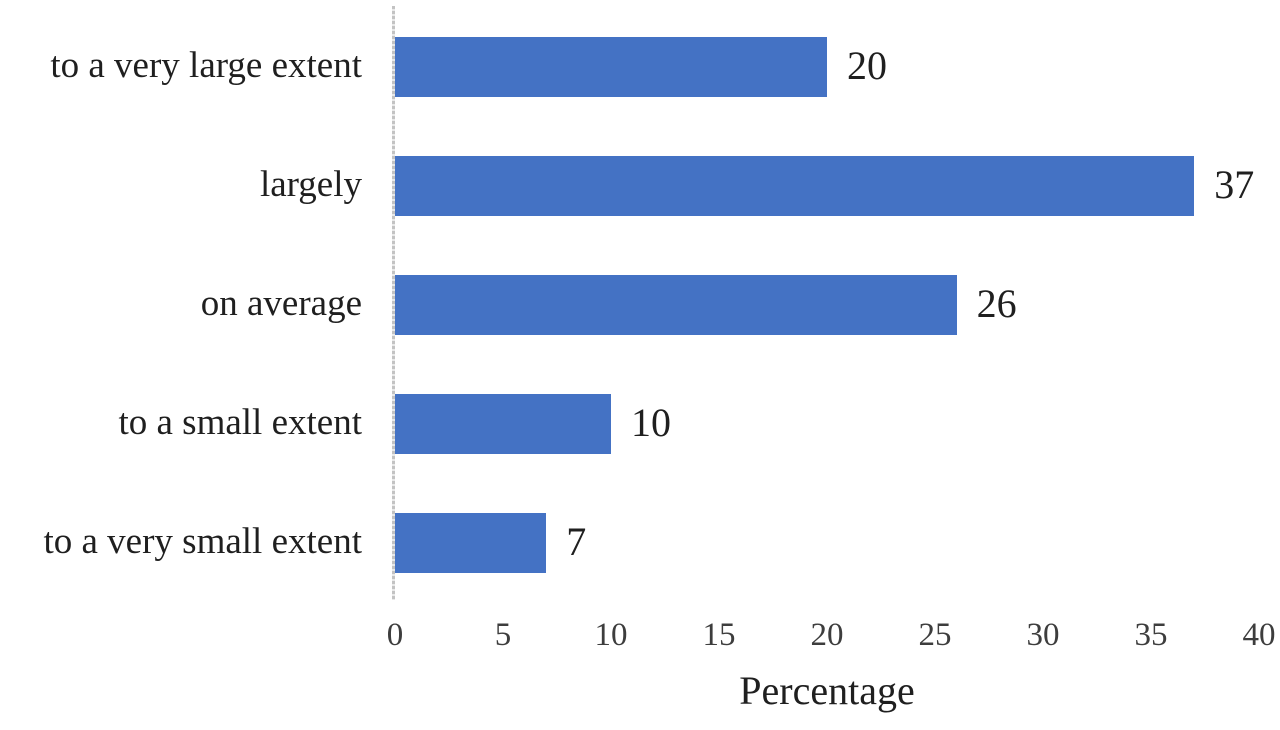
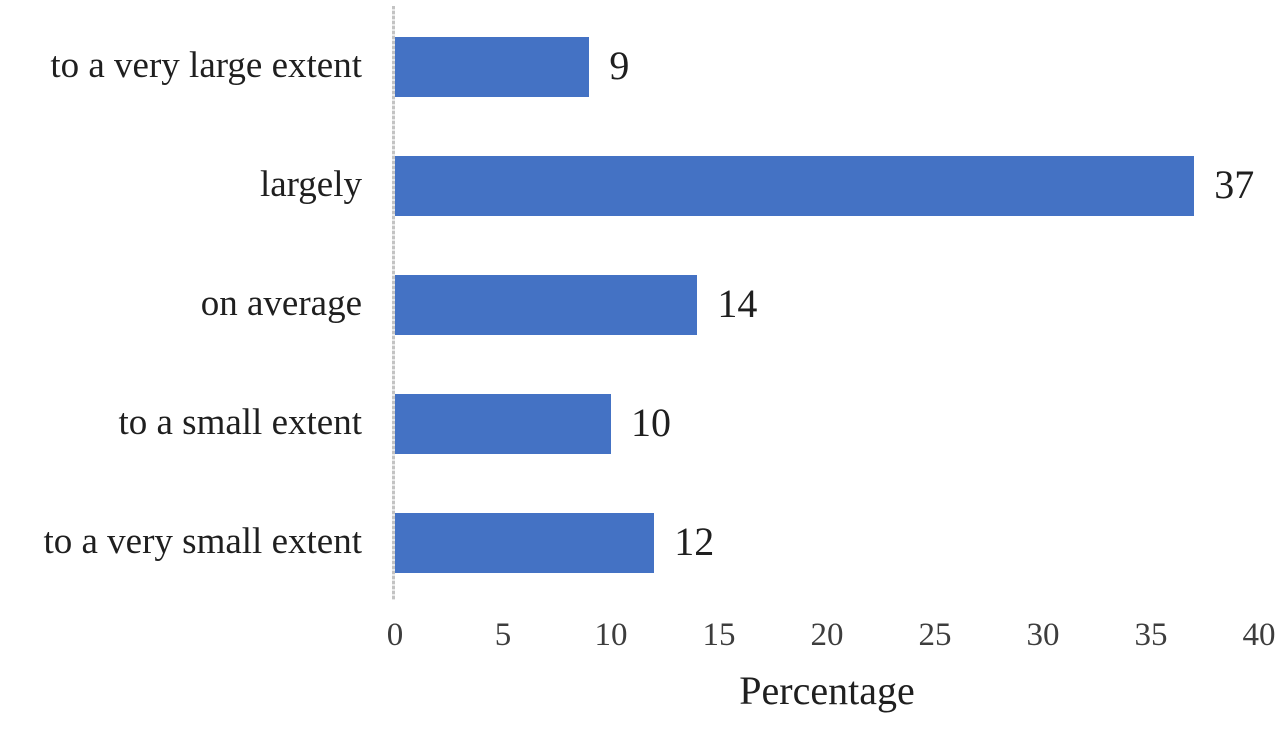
to a very large extent: 20 -> 9
on average: 26 -> 14
to a very small extent: 7 -> 12
